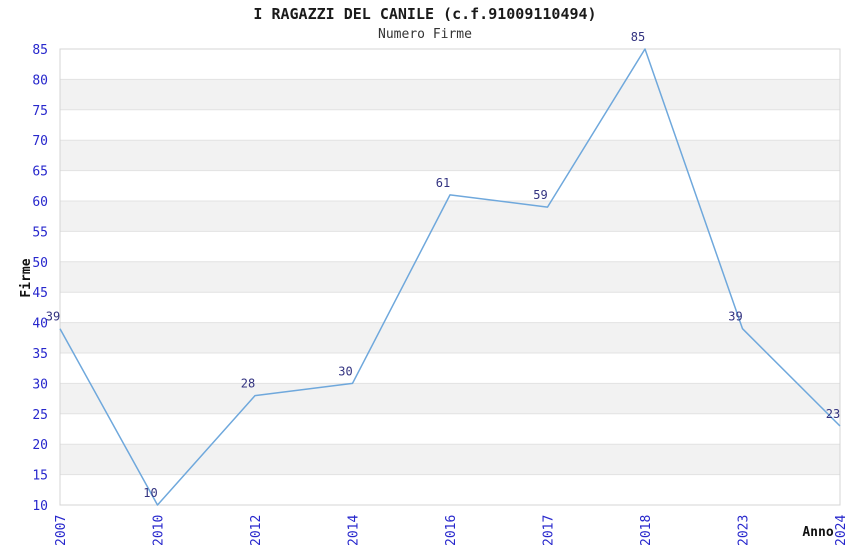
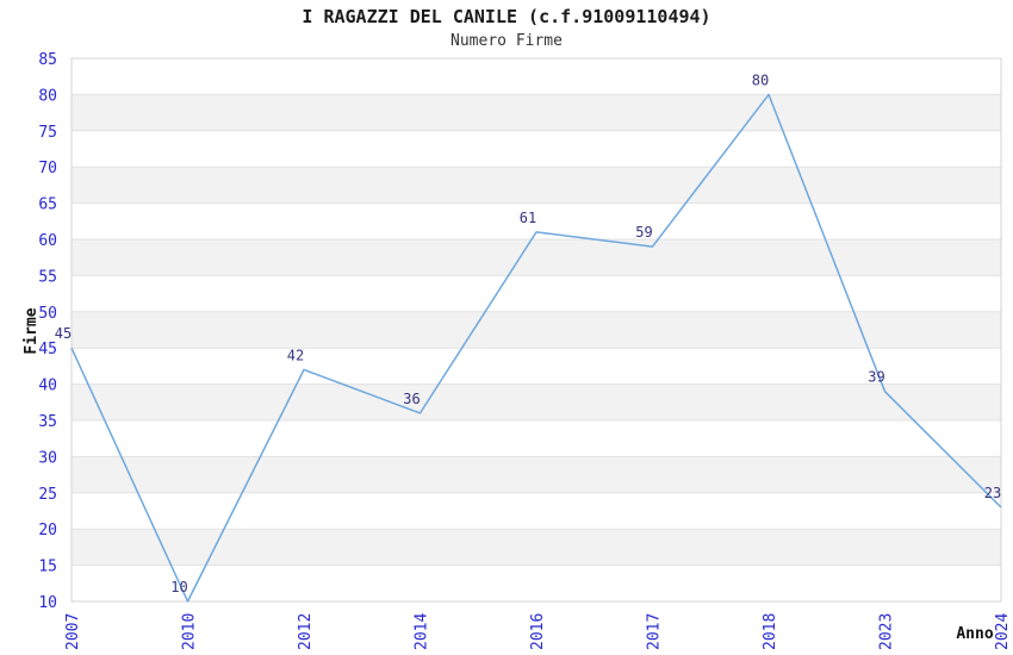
2007: 39 -> 45
2012: 28 -> 42
2014: 30 -> 36
2018: 85 -> 80
